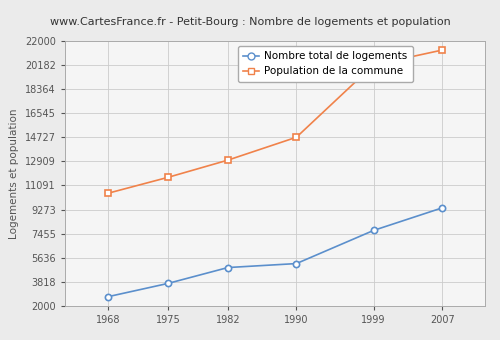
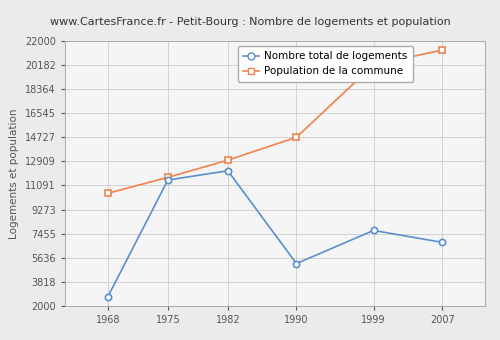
Nombre total de logements/1975: 3700 -> 11500
Nombre total de logements/1982: 4900 -> 12200
Nombre total de logements/2007: 9400 -> 6800
